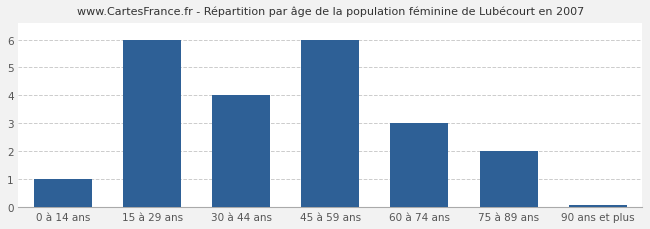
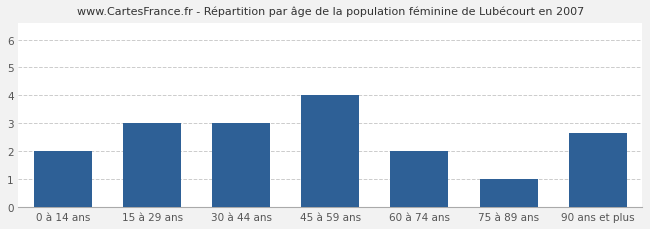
0 à 14 ans: 1.00 -> 2.00
15 à 29 ans: 6.00 -> 3.00
30 à 44 ans: 4.00 -> 3.00
45 à 59 ans: 6.00 -> 4.00
60 à 74 ans: 3.00 -> 2.00
75 à 89 ans: 2.00 -> 1.00
90 ans et plus: 0.07 -> 2.65
